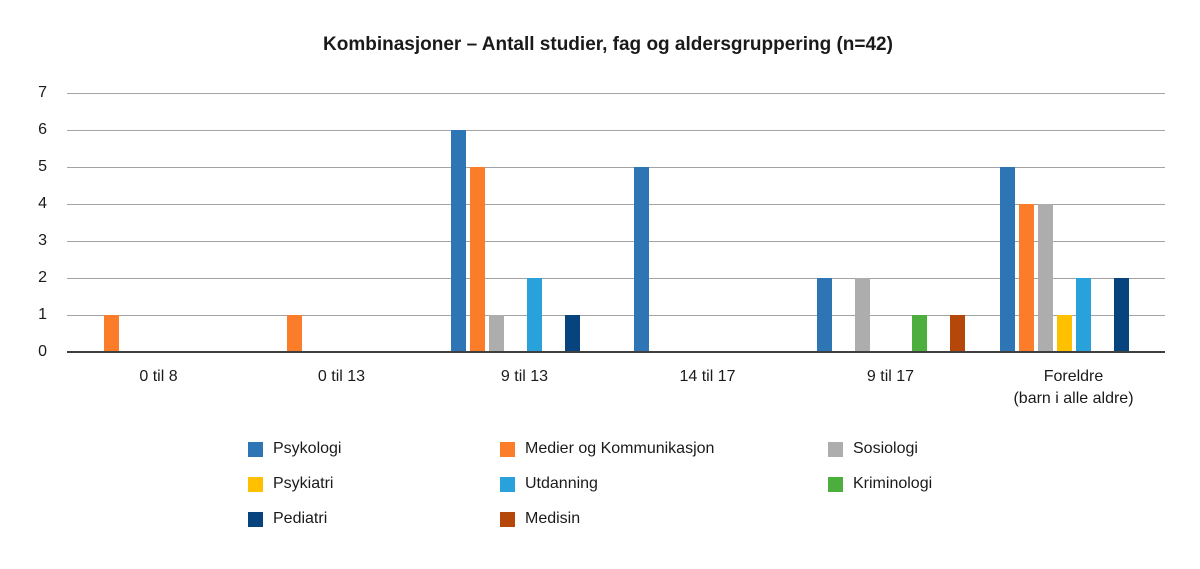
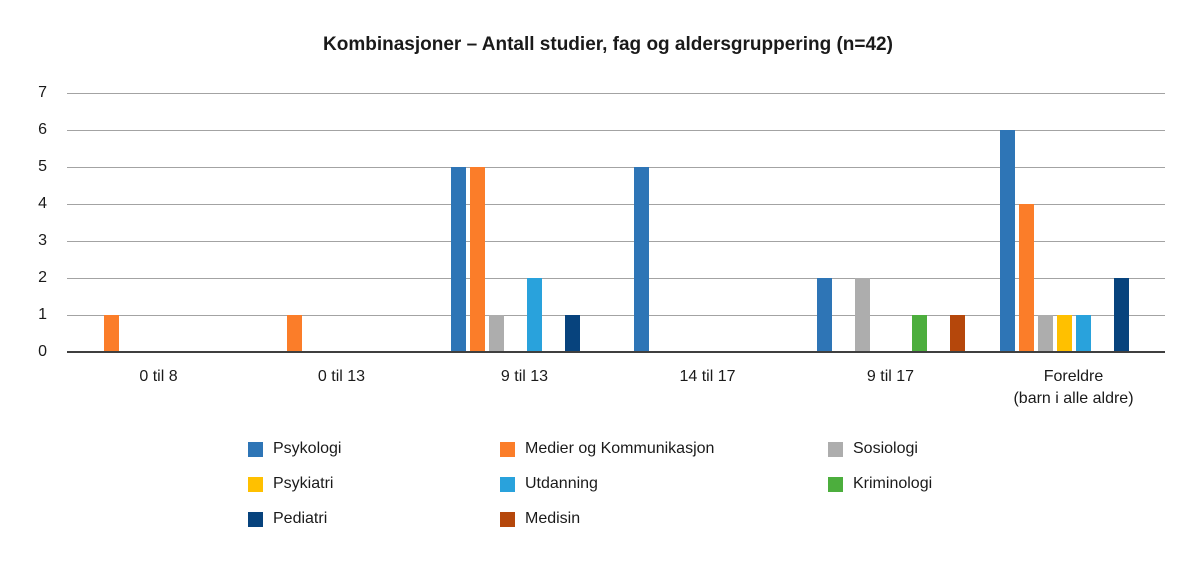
Psykologi/9 til 13: 6 -> 5
Psykologi/Foreldre (barn i alle aldre): 5 -> 6
Sosiologi/Foreldre (barn i alle aldre): 4 -> 1
Utdanning/Foreldre (barn i alle aldre): 2 -> 1
